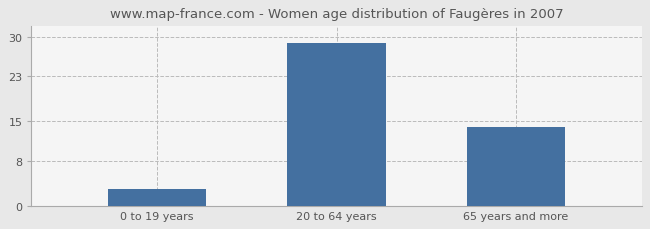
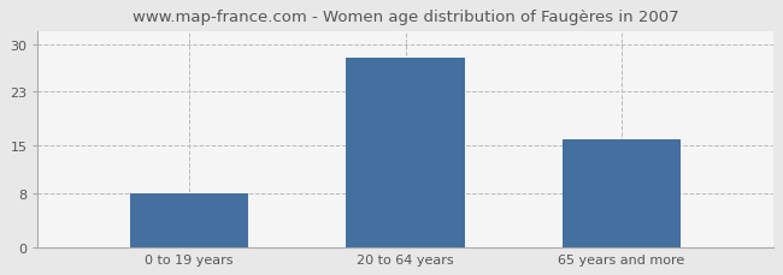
0 to 19 years: 3 -> 8
20 to 64 years: 29 -> 28
65 years and more: 14 -> 16
